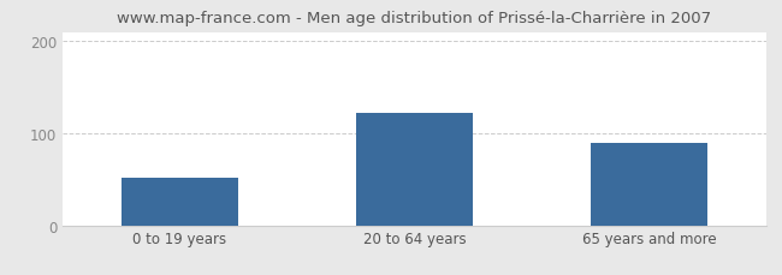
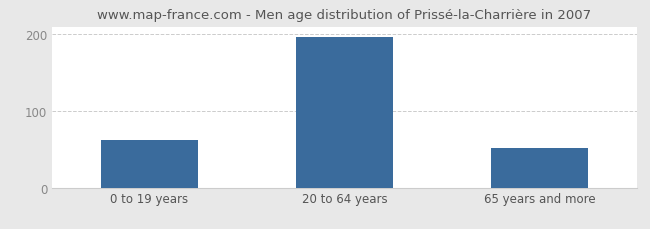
0 to 19 years: 52 -> 62
20 to 64 years: 122 -> 196
65 years and more: 90 -> 52
